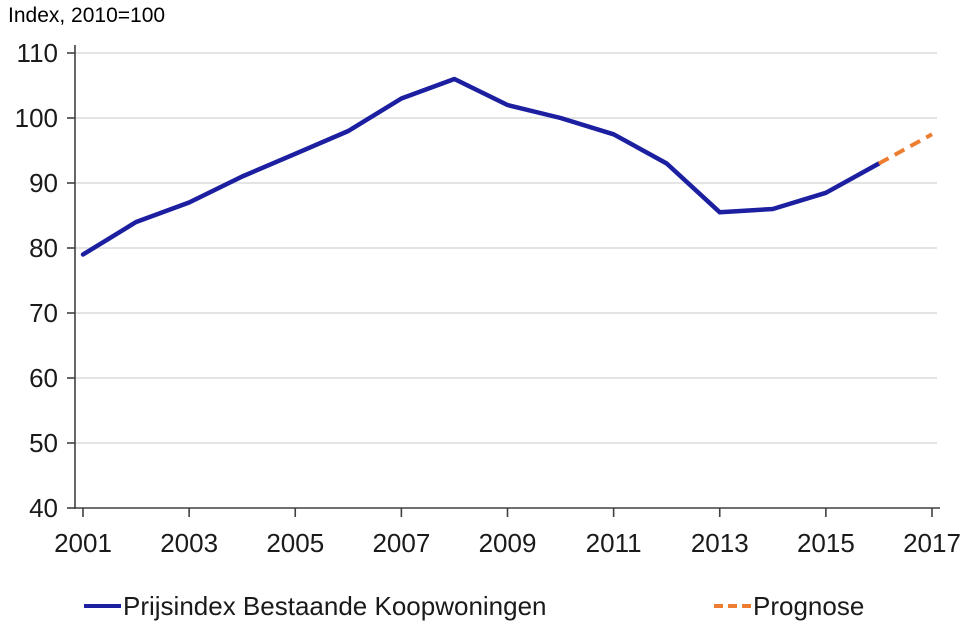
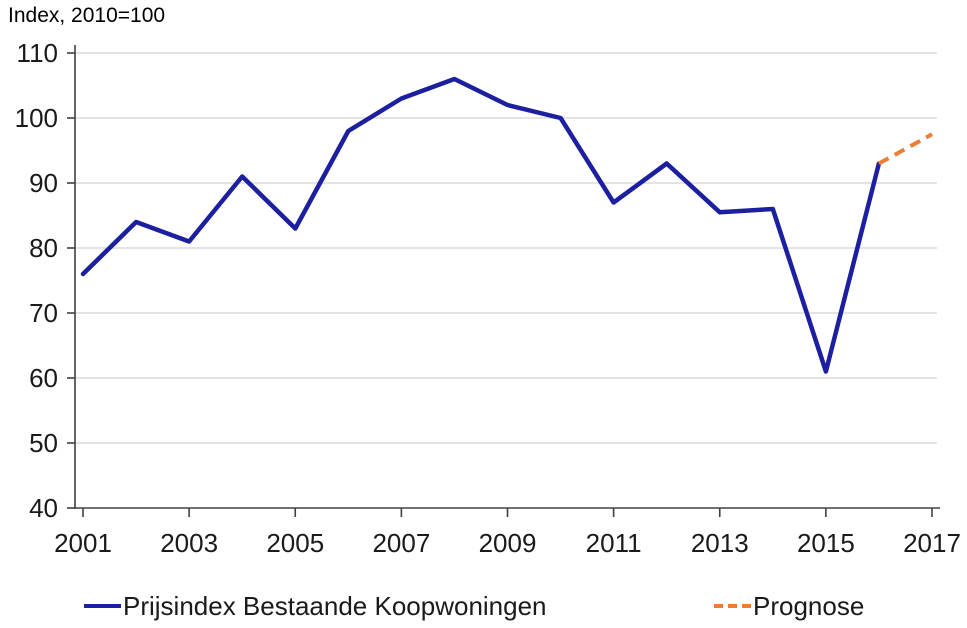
Prijsindex Bestaande Koopwoningen/2001: 79 -> 76
Prijsindex Bestaande Koopwoningen/2003: 87 -> 81
Prijsindex Bestaande Koopwoningen/2005: 94 -> 83
Prijsindex Bestaande Koopwoningen/2011: 98 -> 87
Prijsindex Bestaande Koopwoningen/2015: 88 -> 61
